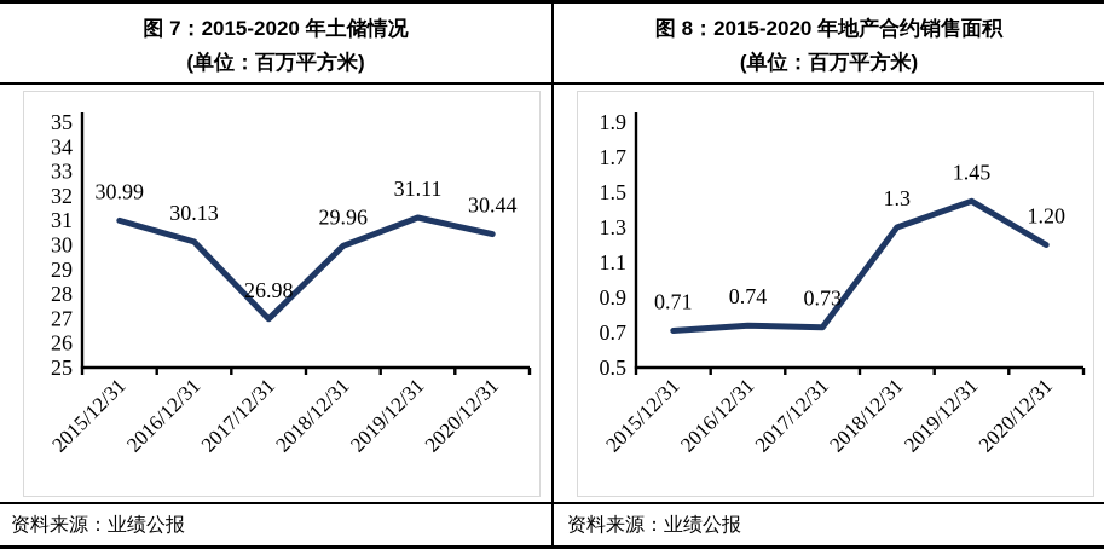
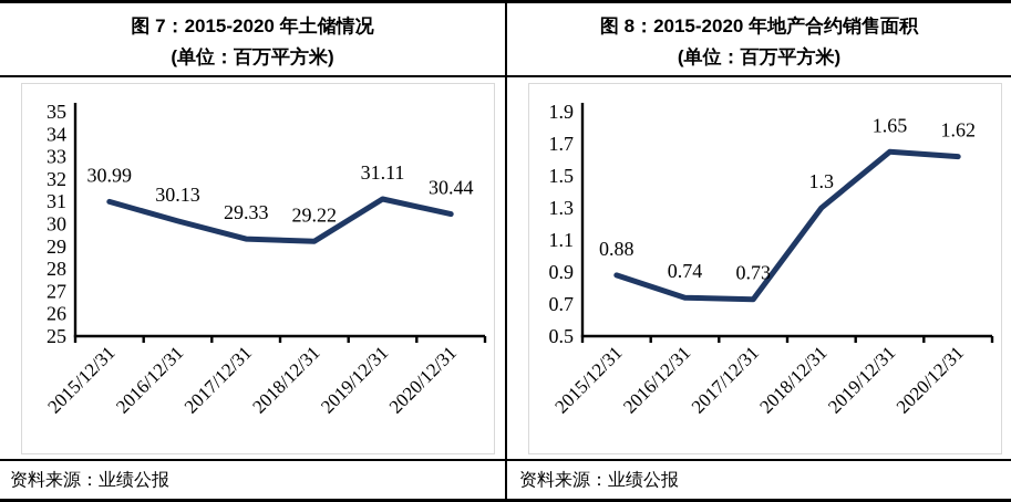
图 7：2015-2020 年土储情况/2017/12/31: 26.98 -> 29.33
图 7：2015-2020 年土储情况/2018/12/31: 29.96 -> 29.22
图 8：2015-2020 年地产合约销售面积/2015/12/31: 0.71 -> 0.88
图 8：2015-2020 年地产合约销售面积/2019/12/31: 1.45 -> 1.65
图 8：2015-2020 年地产合约销售面积/2020/12/31: 1.20 -> 1.62
